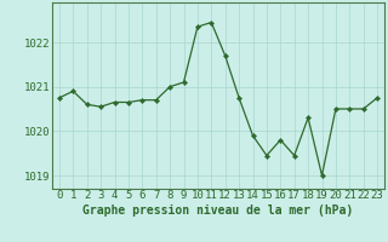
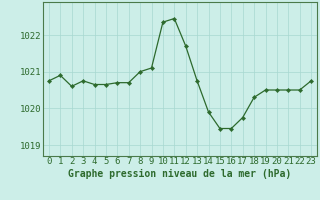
3: 1020.55 -> 1020.75
16: 1019.80 -> 1019.45
17: 1019.45 -> 1019.75
19: 1019.00 -> 1020.50
